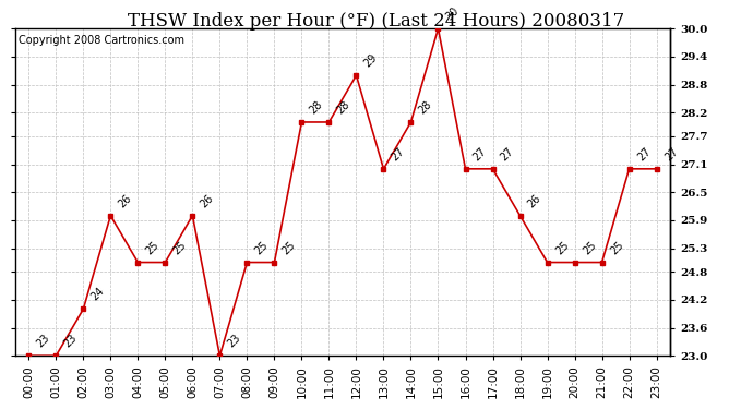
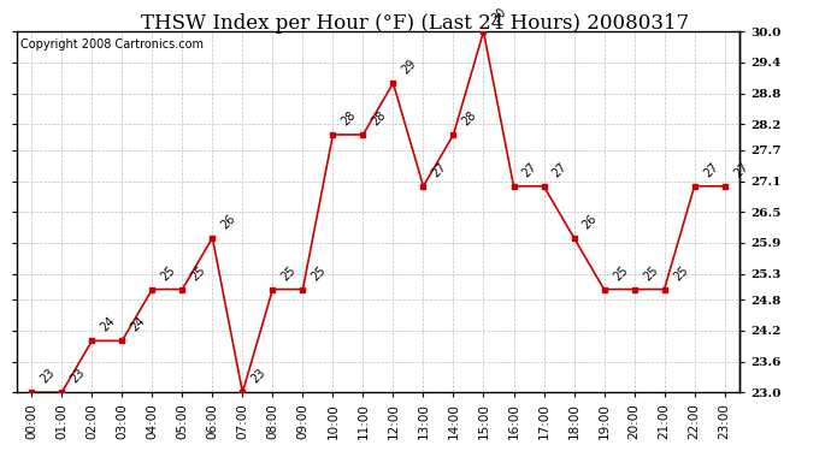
03:00: 26 -> 24
